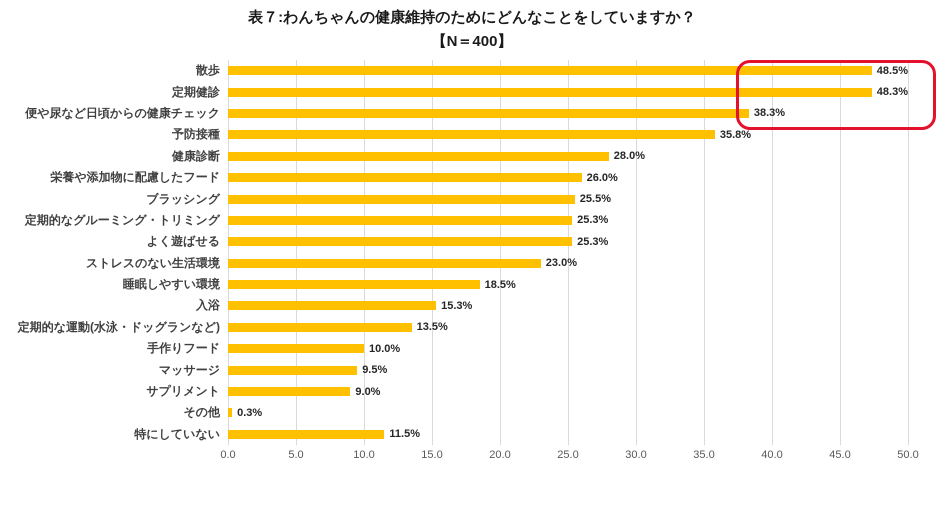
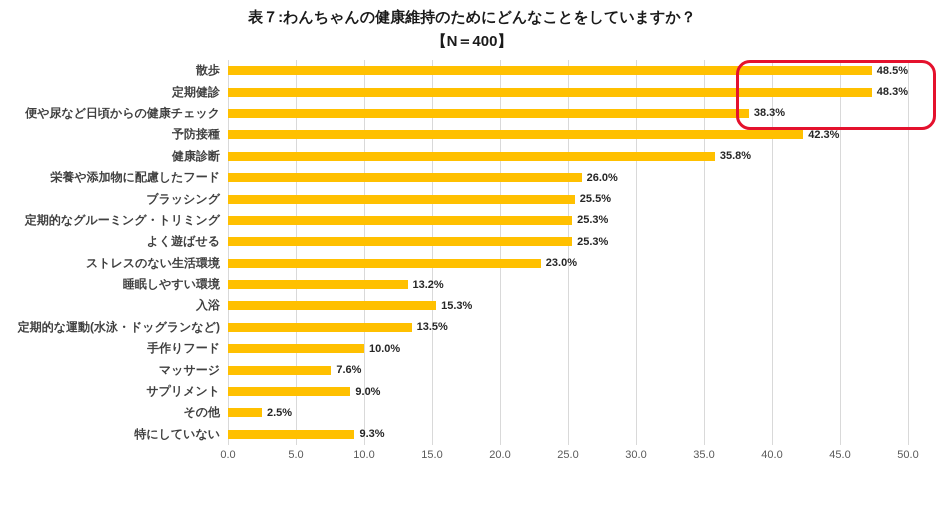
予防接種: 35.8% -> 42.3%
健康診断: 28.0% -> 35.8%
睡眠しやすい環境: 18.5% -> 13.2%
マッサージ: 9.5% -> 7.6%
その他: 0.3% -> 2.5%
特にしていない: 11.5% -> 9.3%
